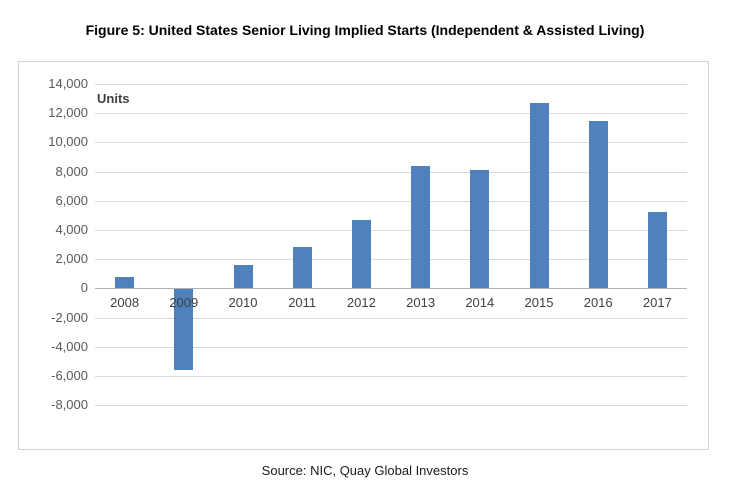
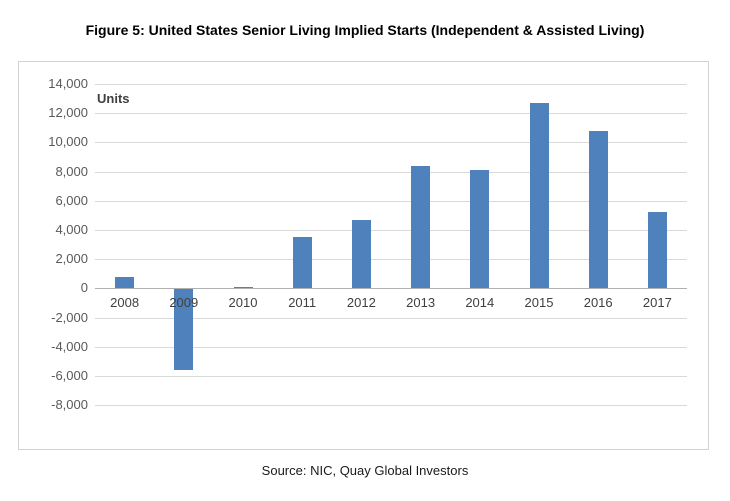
2010: 1600 -> 100
2011: 2800 -> 3500
2016: 11500 -> 10800
